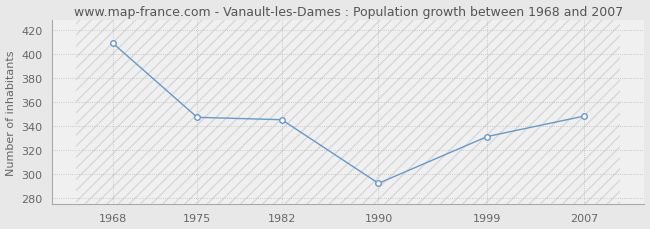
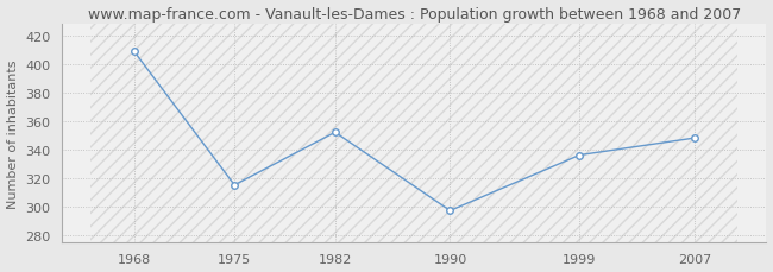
1975: 347 -> 315
1982: 345 -> 352
1990: 292 -> 297
1999: 331 -> 336
